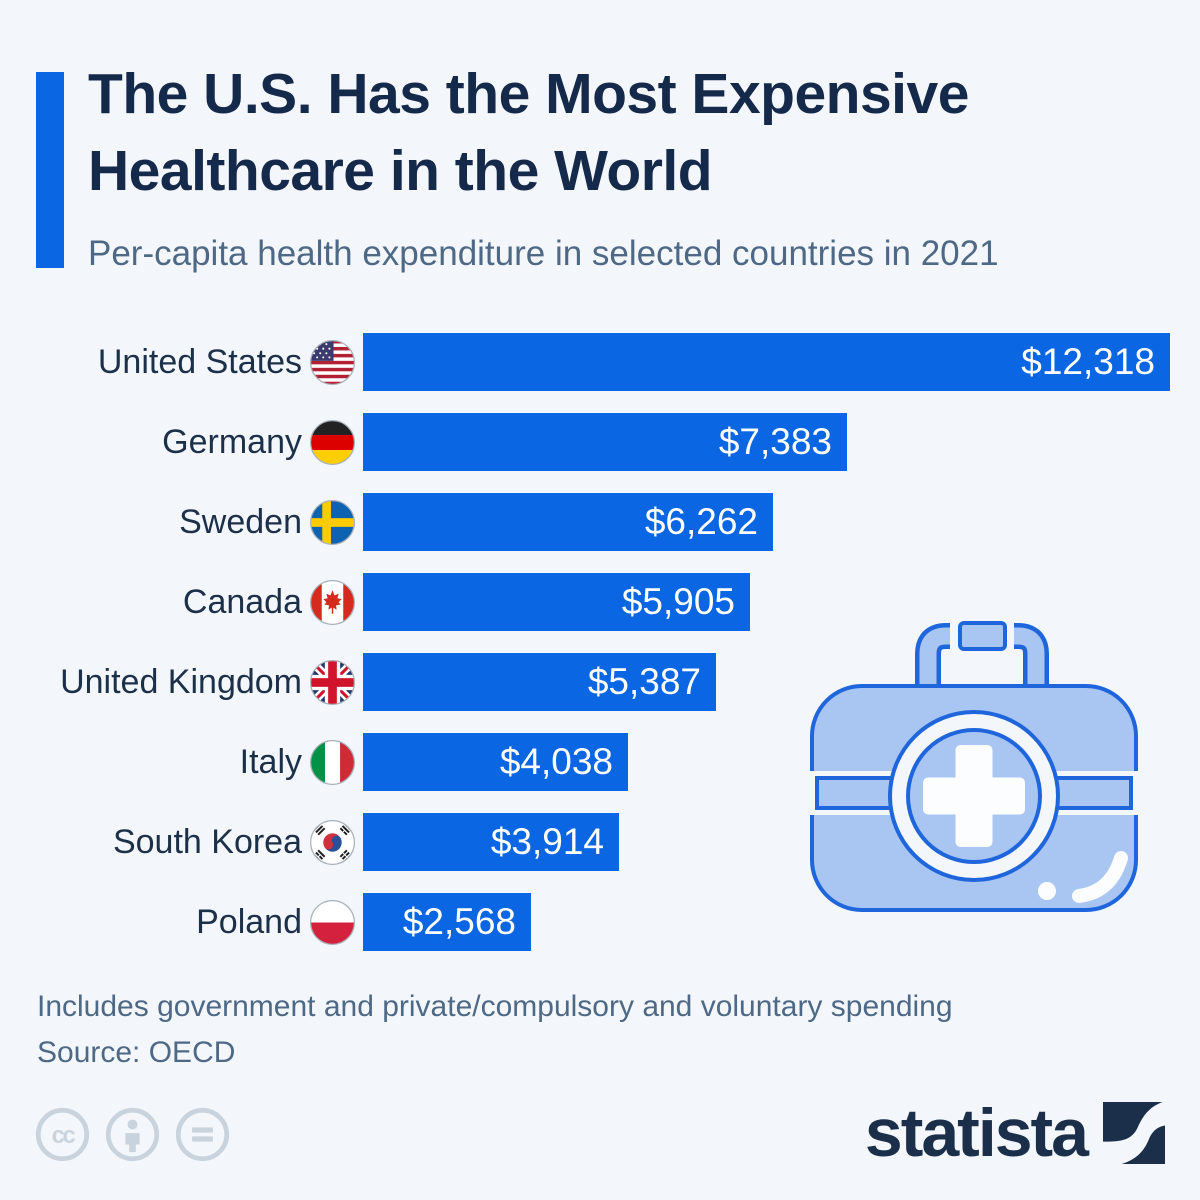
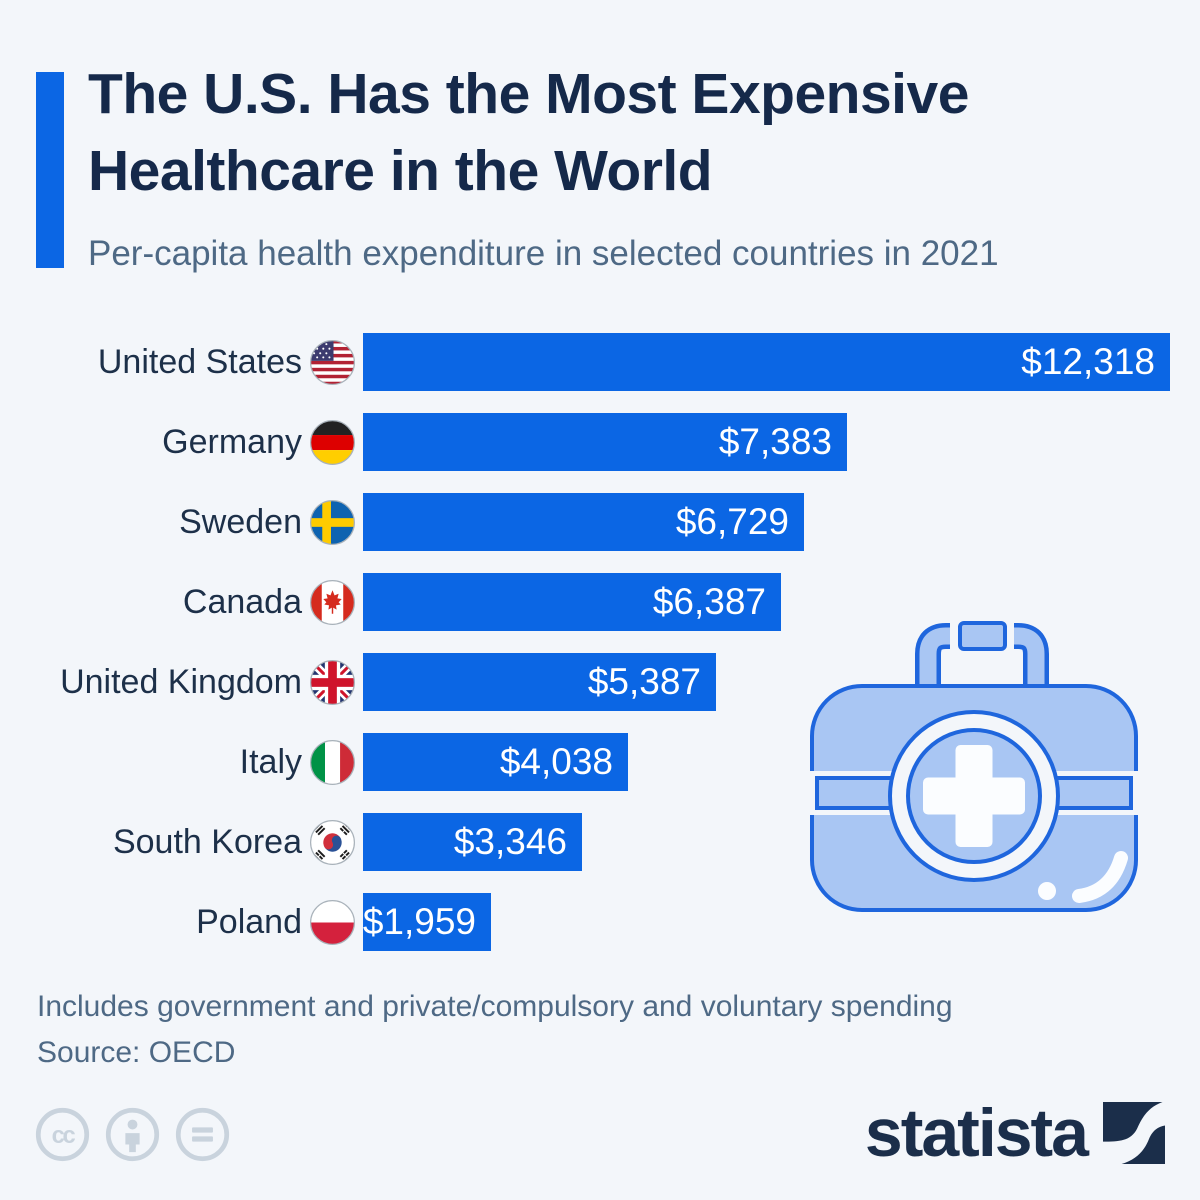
Sweden: $6,262 -> $6,729
Canada: $5,905 -> $6,387
South Korea: $3,914 -> $3,346
Poland: $2,568 -> $1,959
